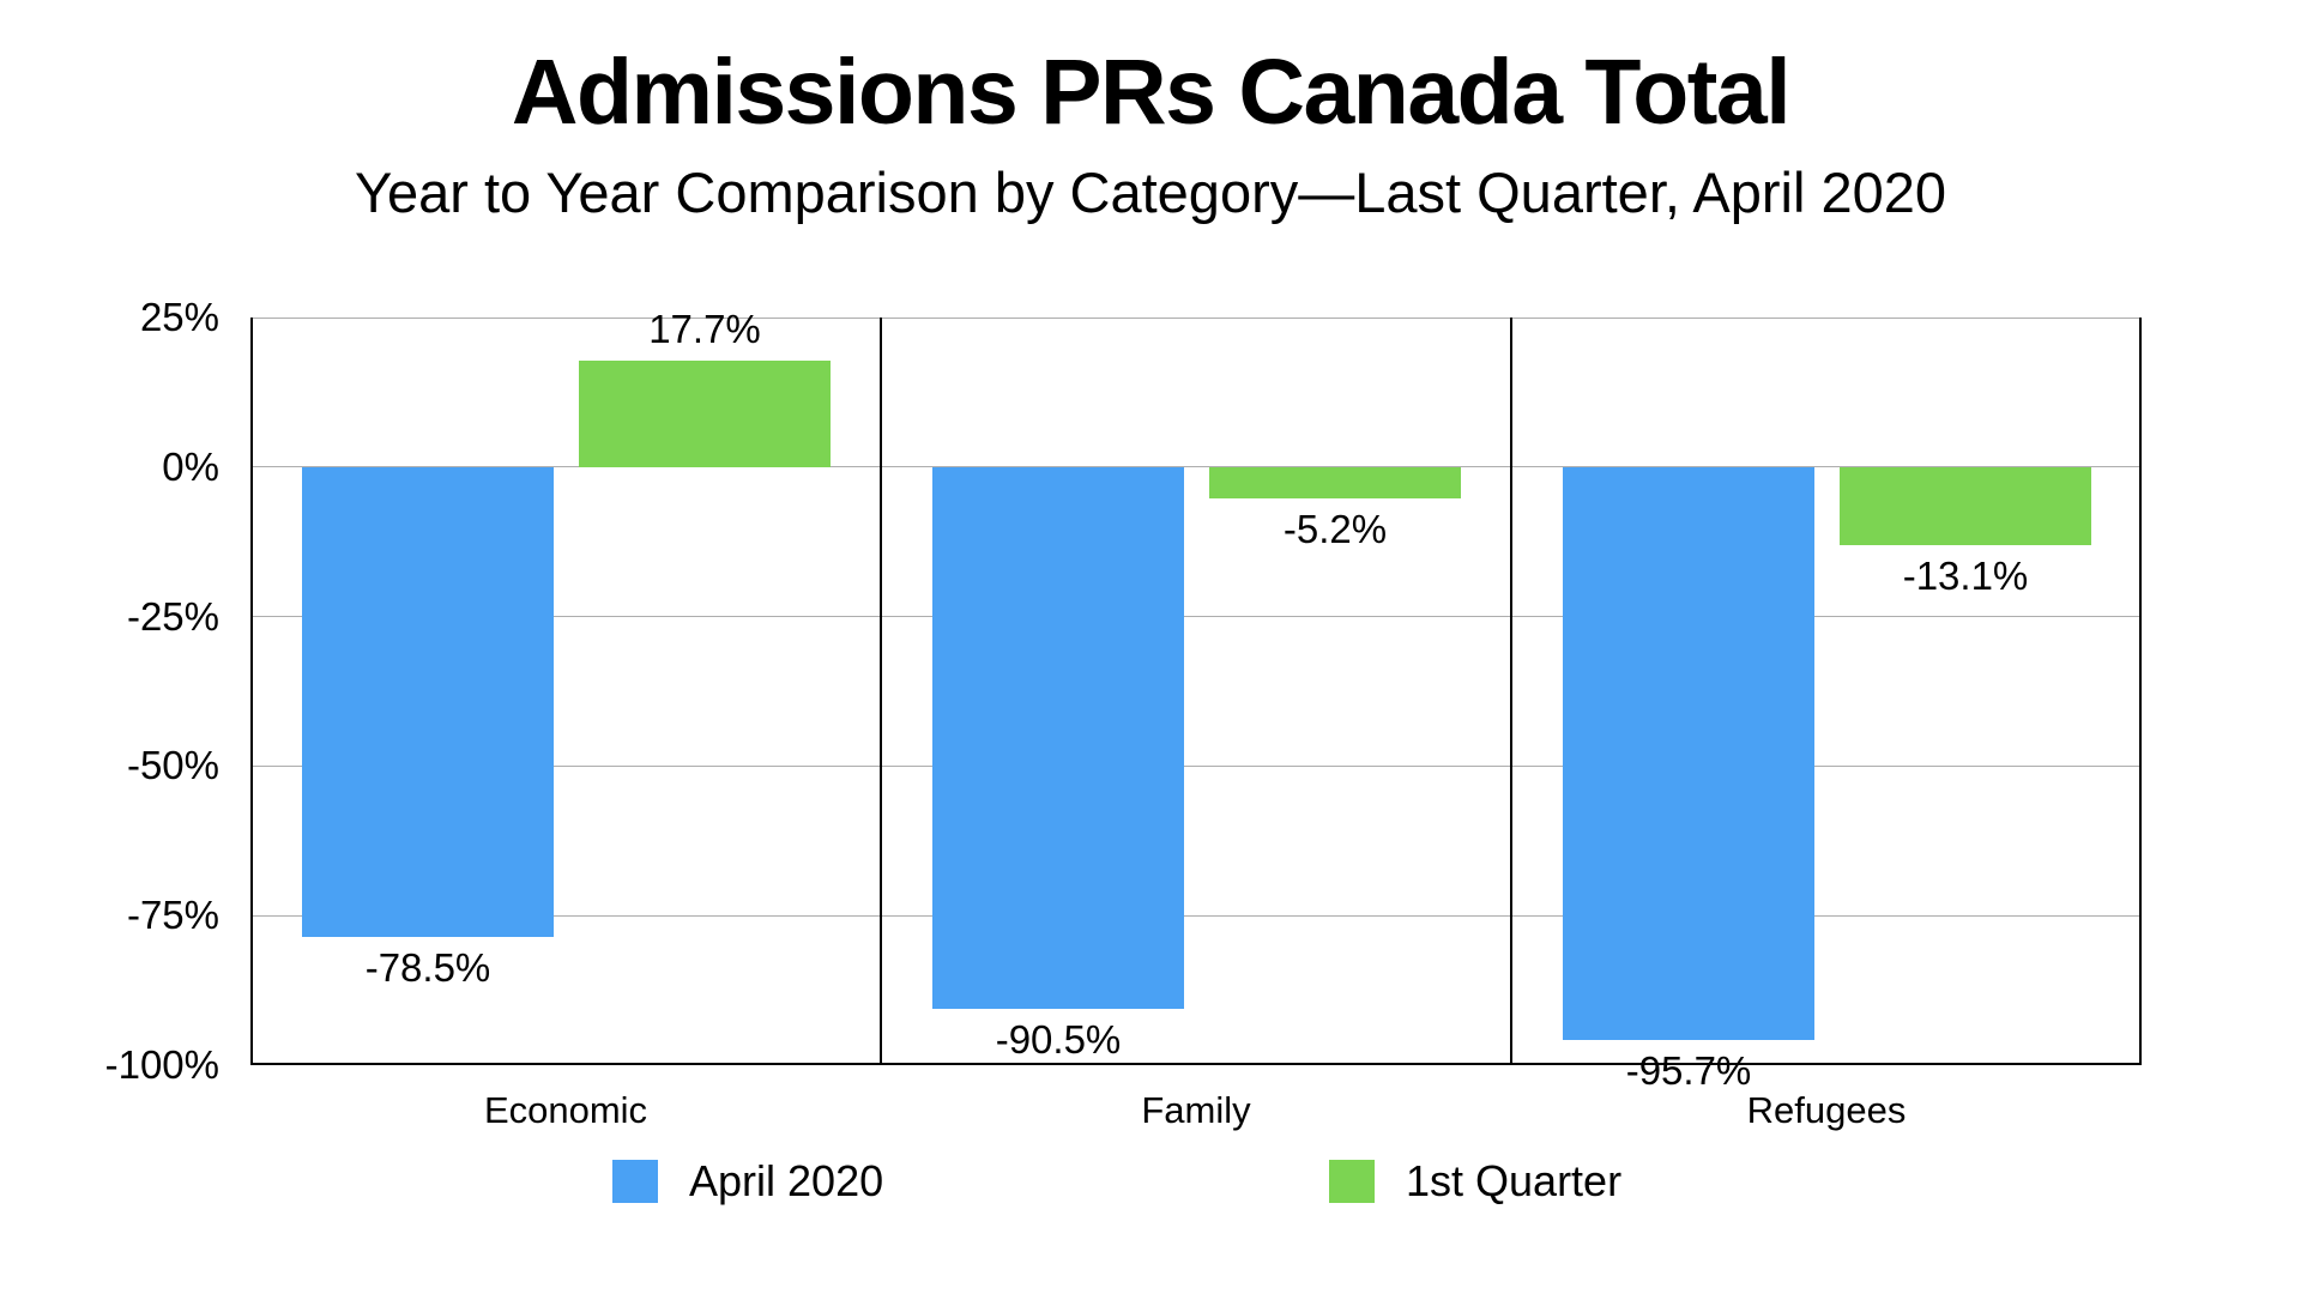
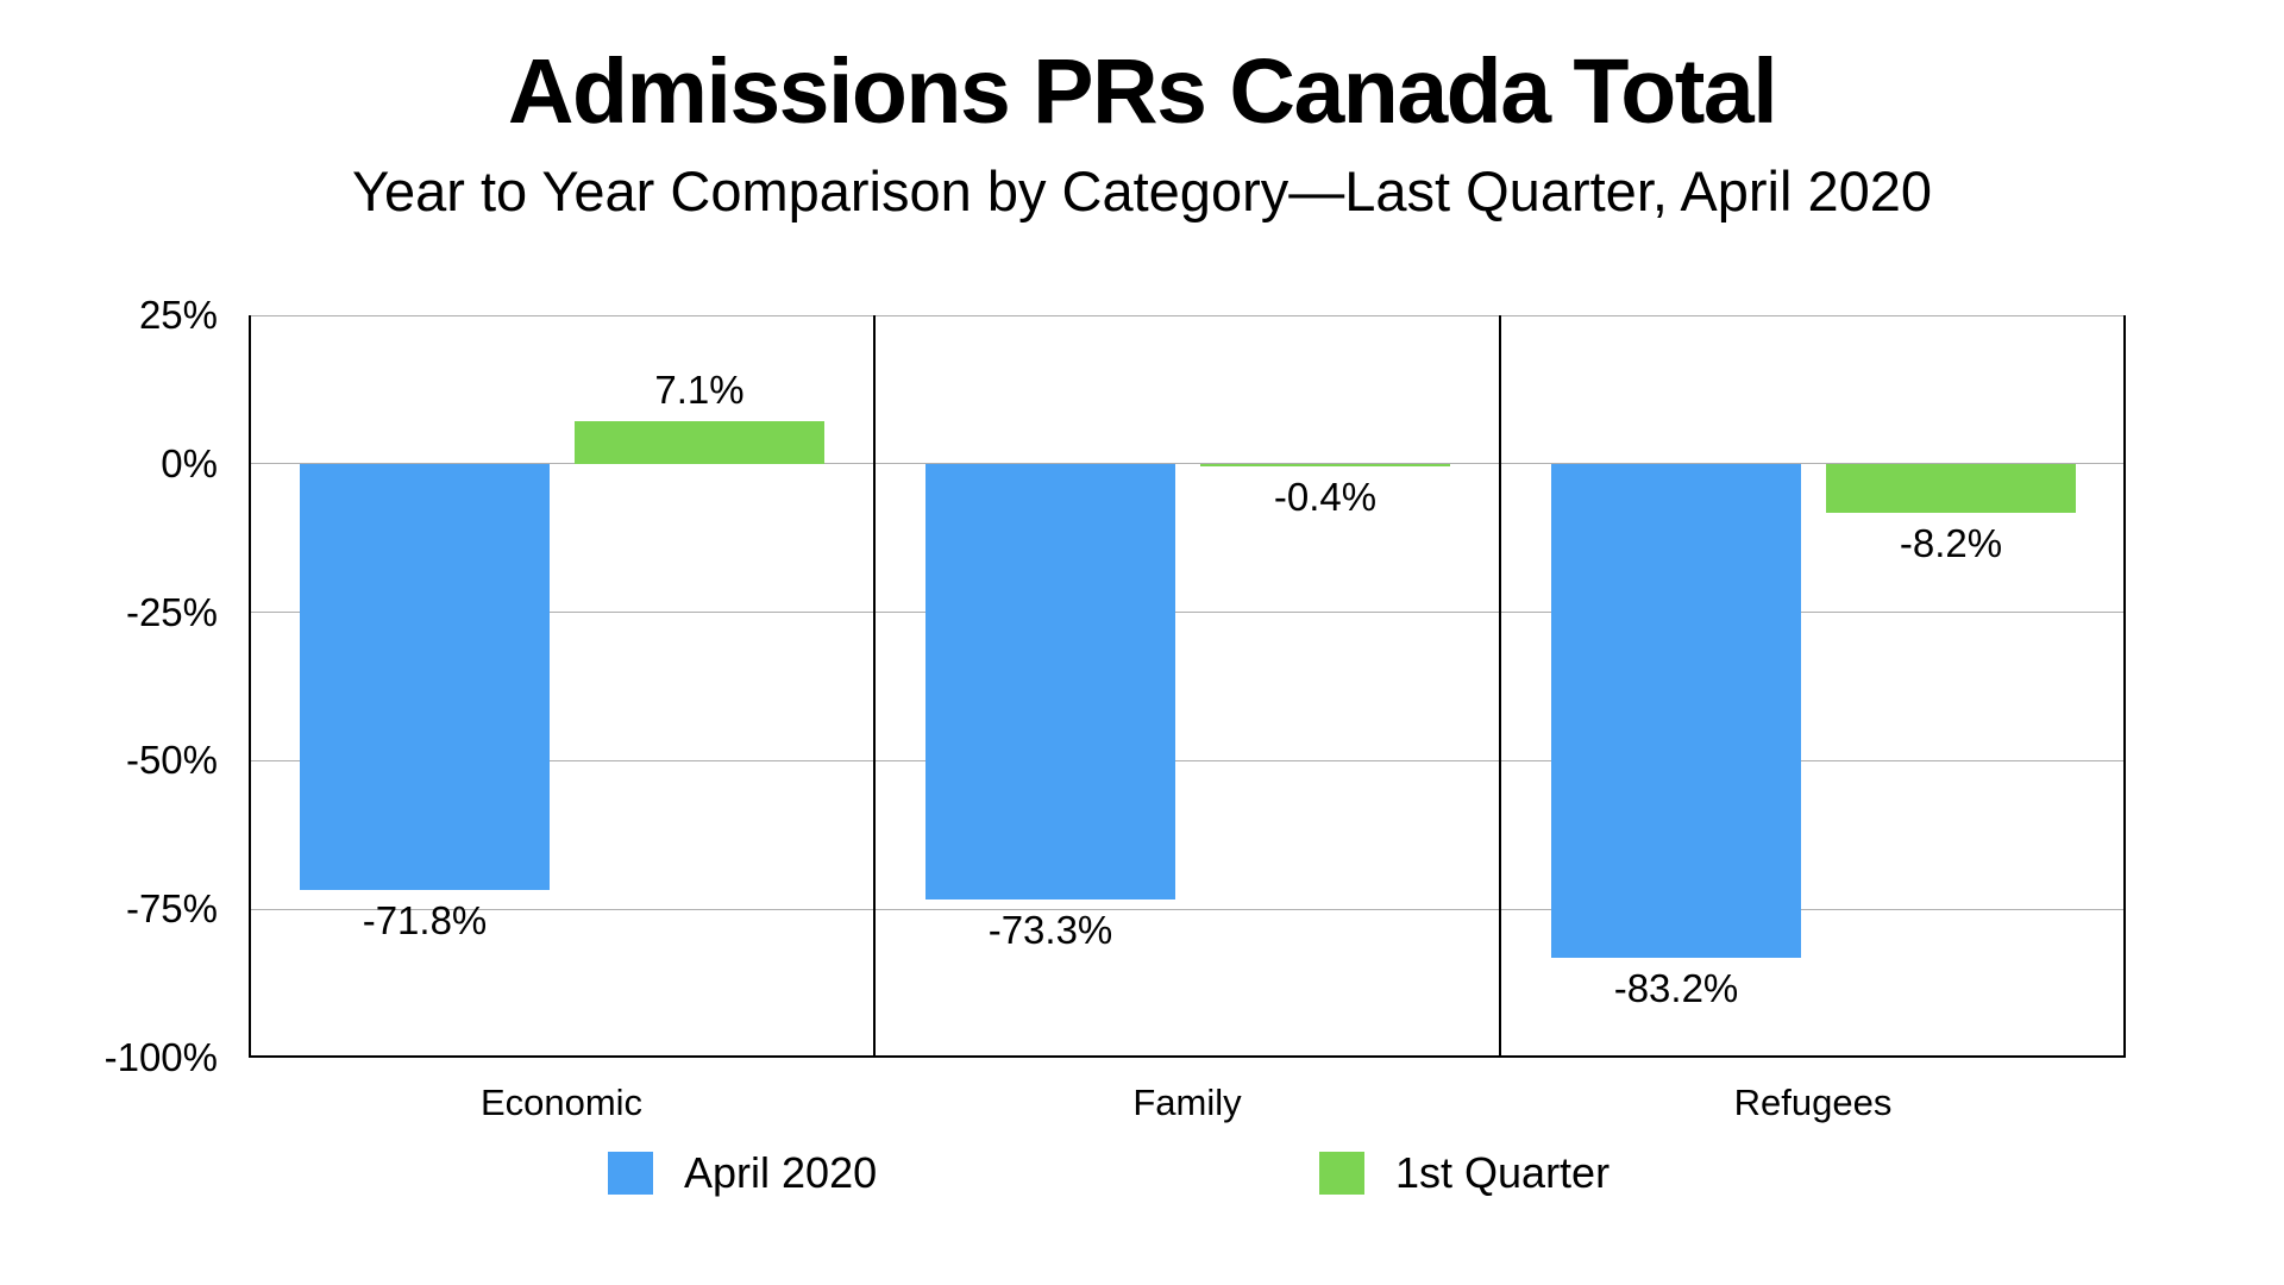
April 2020/Economic: -78.5% -> -71.8%
1st Quarter/Economic: 17.7% -> 7.1%
April 2020/Family: -90.5% -> -73.3%
1st Quarter/Family: -5.2% -> -0.4%
April 2020/Refugees: -95.7% -> -83.2%
1st Quarter/Refugees: -13.1% -> -8.2%
